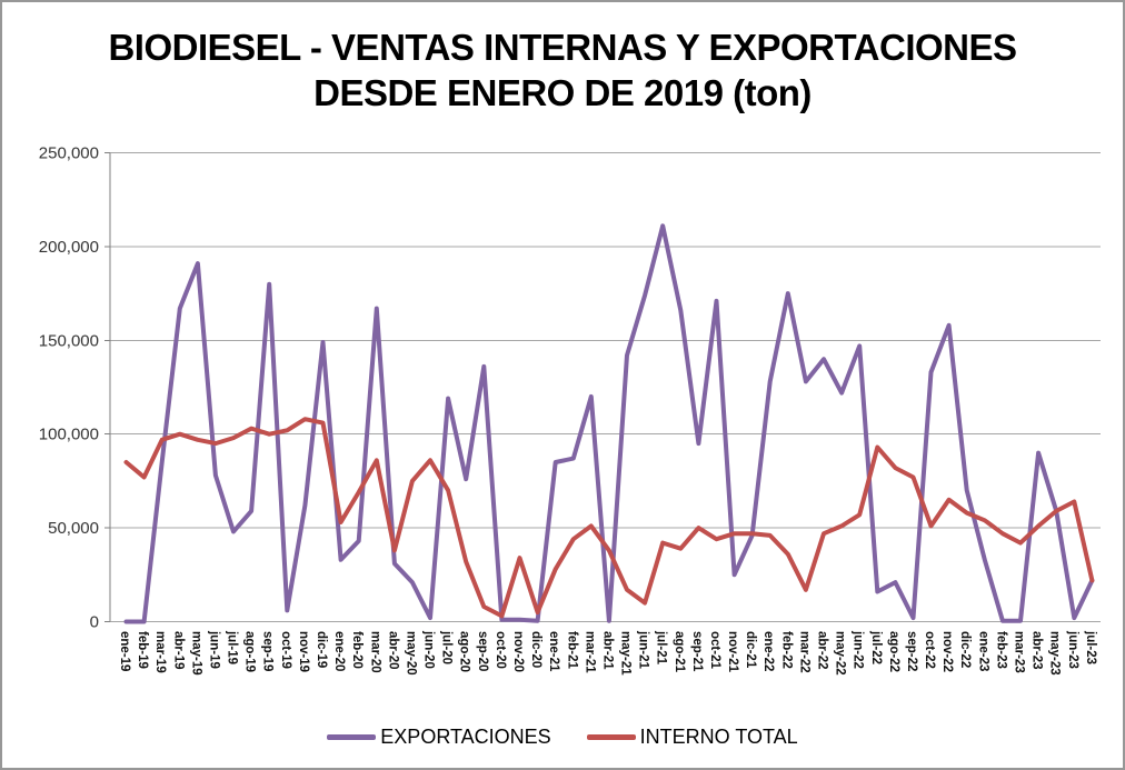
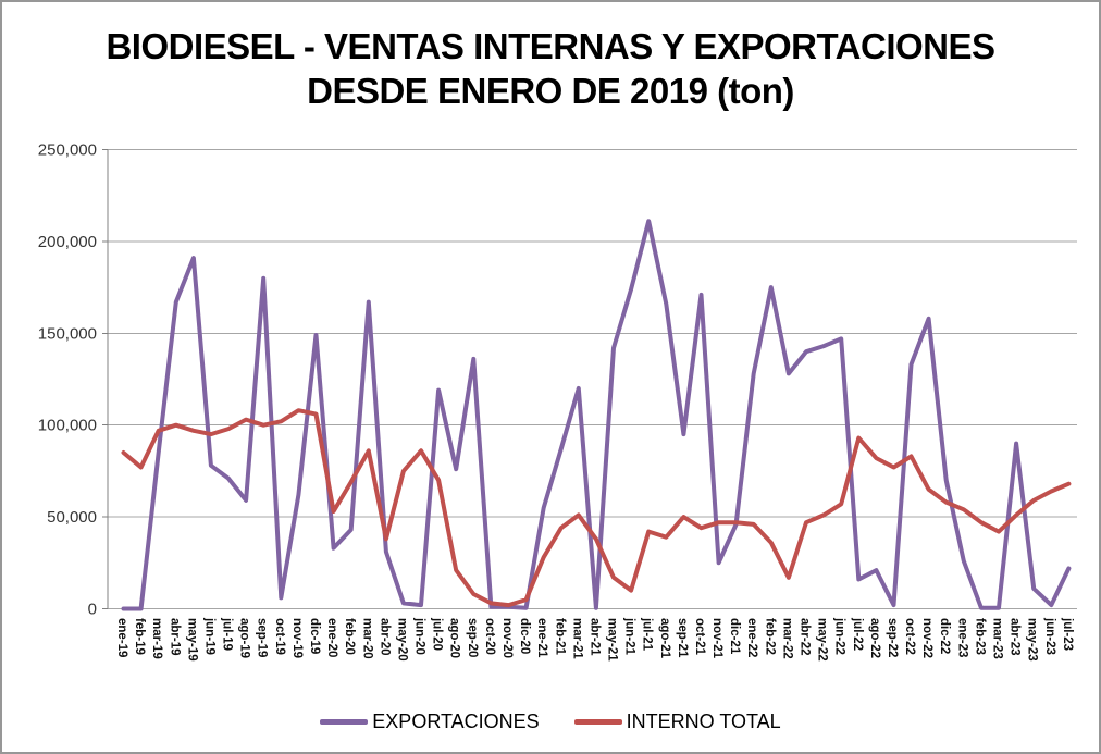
EXPORTACIONES/jul-19: 48000 -> 71000
EXPORTACIONES/may-20: 21000 -> 3000
INTERNO TOTAL/ago-20: 32000 -> 21000
INTERNO TOTAL/nov-20: 34000 -> 2000
EXPORTACIONES/ene-21: 85000 -> 55000
EXPORTACIONES/may-22: 122000 -> 143000
INTERNO TOTAL/oct-22: 51000 -> 83000
EXPORTACIONES/ene-23: 33000 -> 26000
EXPORTACIONES/may-23: 59000 -> 11000
INTERNO TOTAL/jul-23: 22000 -> 68000
